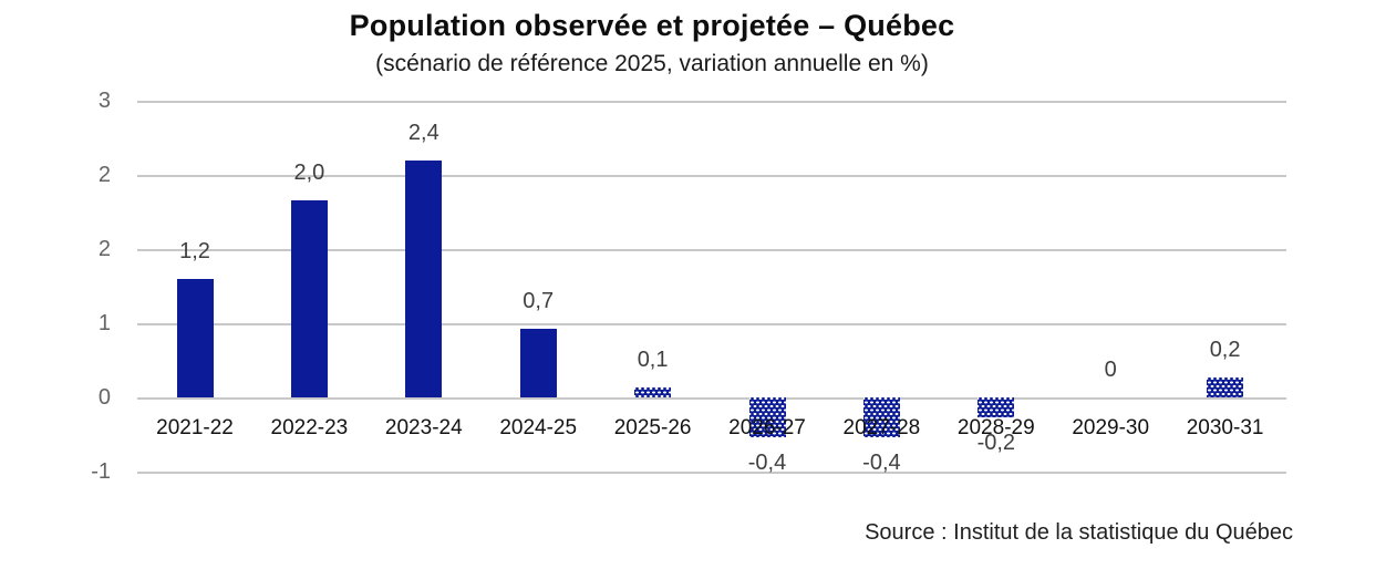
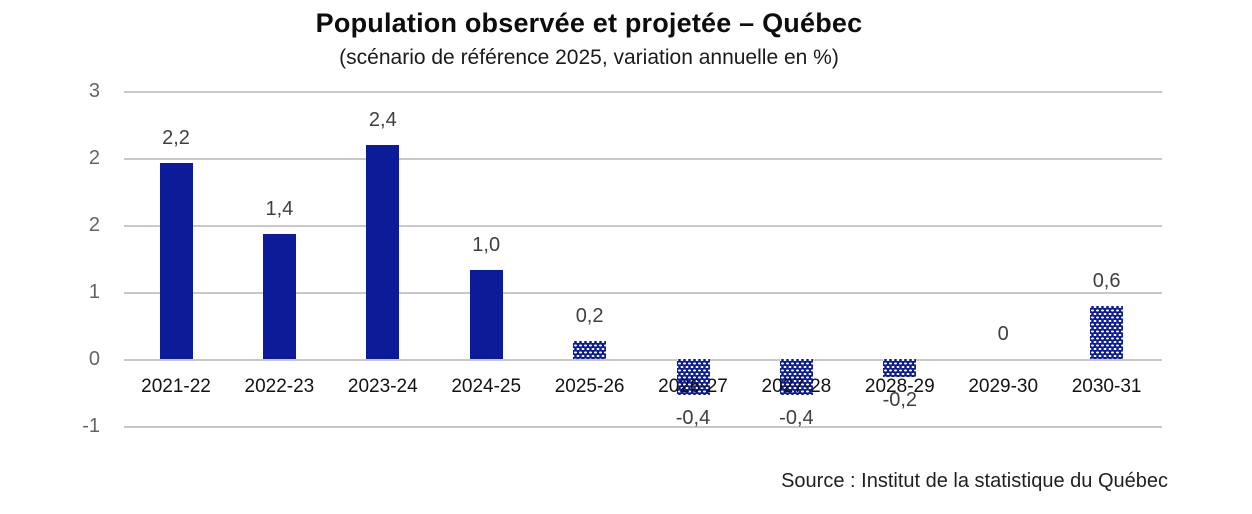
2021-22: 1,2 -> 2,2
2022-23: 2,0 -> 1,4
2024-25: 0,7 -> 1,0
2025-26: 0,1 -> 0,2
2030-31: 0,2 -> 0,6
